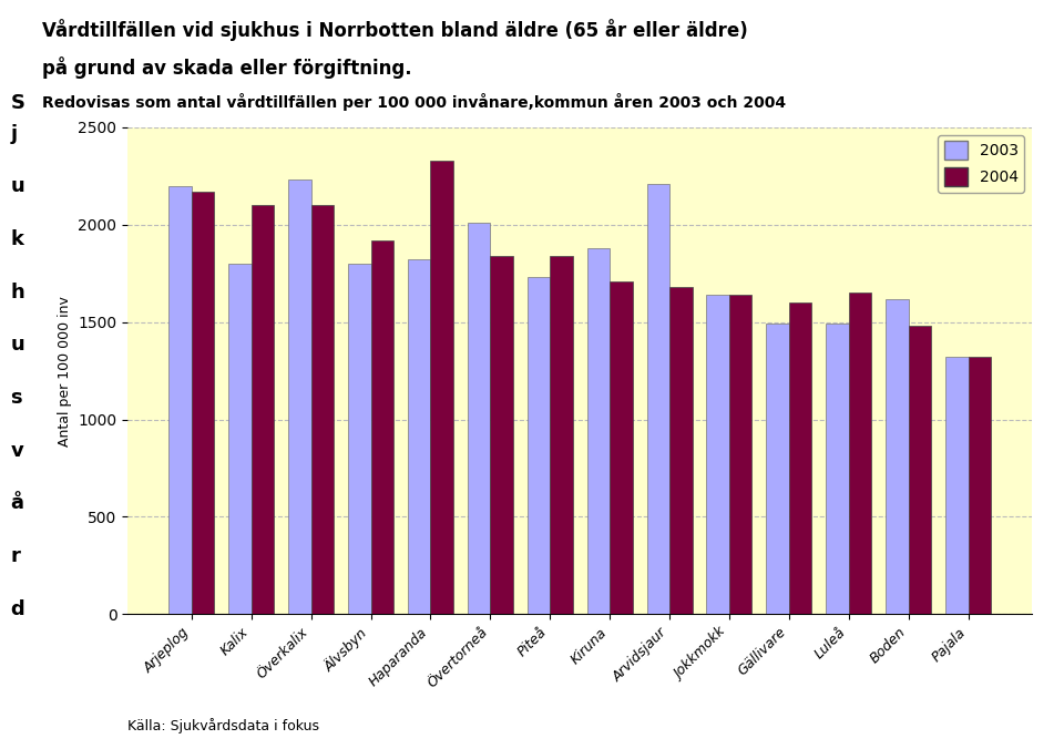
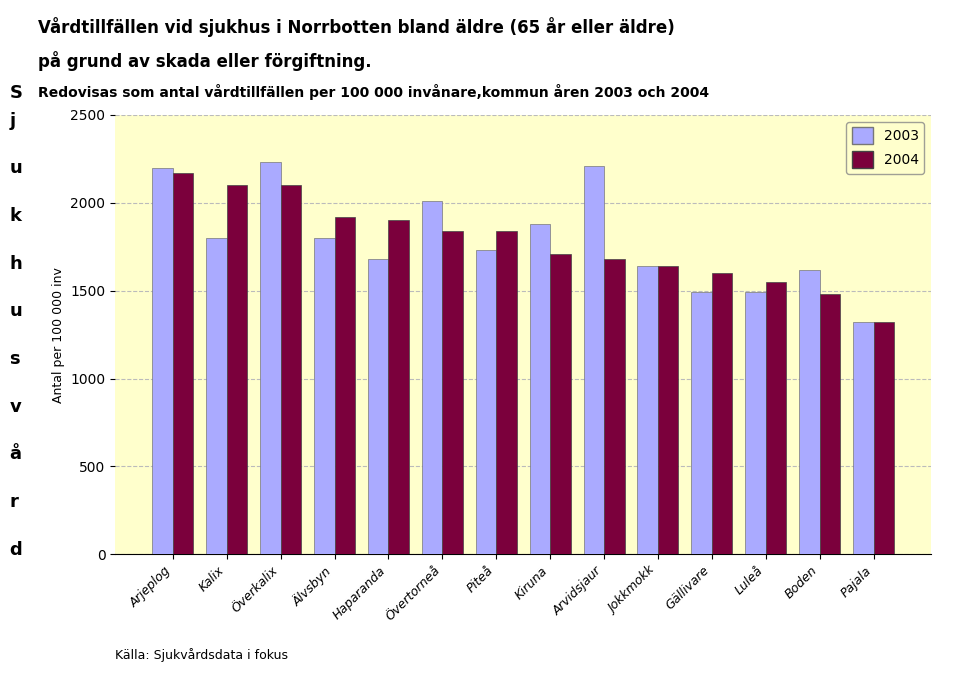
2003/Haparanda: 1820 -> 1680
2004/Haparanda: 2330 -> 1900
2004/Luleå: 1650 -> 1550
